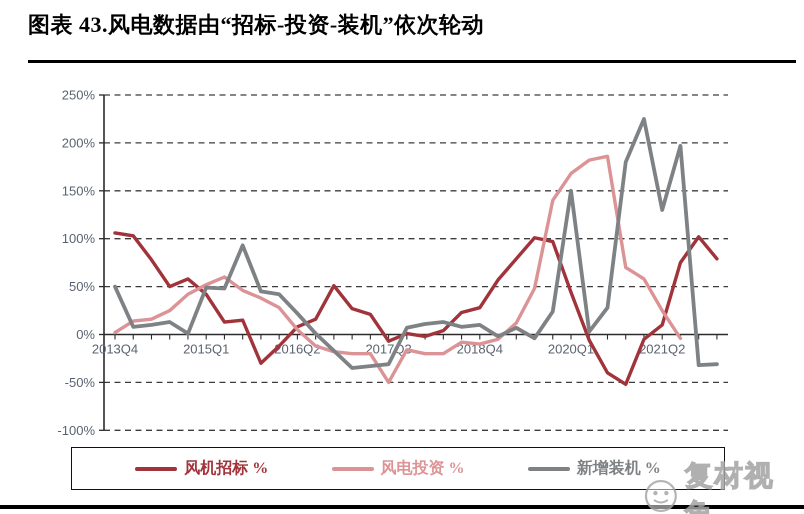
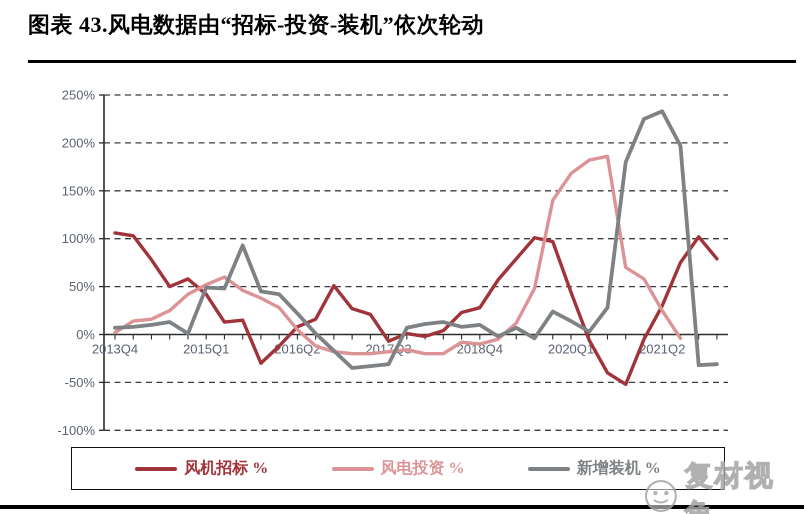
新增装机 %/2013Q4: 50% -> 10%
风电投资 %/2017Q3: -50% -> -20%
新增装机 %/2020Q1: 150% -> 10%
风机招标 %/2021Q2: 10% -> 30%
新增装机 %/2021Q2: 130% -> 230%
